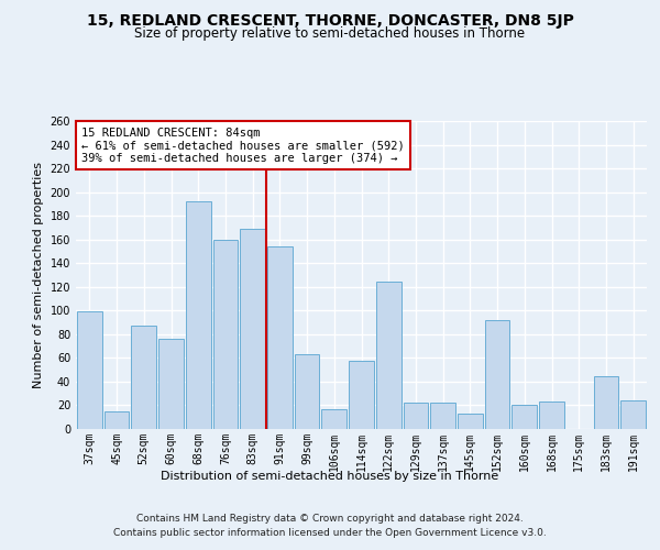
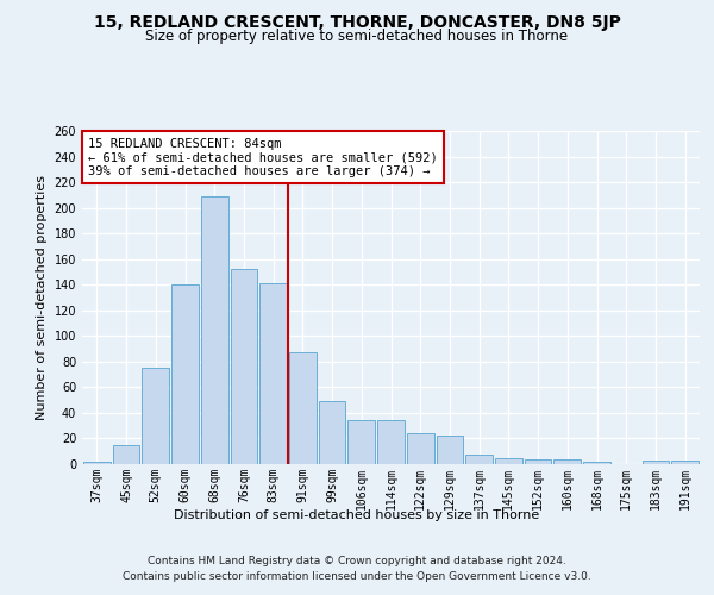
37sqm: 99 -> 2
52sqm: 87 -> 75
60sqm: 76 -> 140
68sqm: 192 -> 209
76sqm: 160 -> 152
83sqm: 169 -> 141
91sqm: 154 -> 87
99sqm: 63 -> 49
106sqm: 17 -> 34
114sqm: 58 -> 34
122sqm: 124 -> 24
137sqm: 22 -> 7
145sqm: 13 -> 5
152sqm: 92 -> 4
160sqm: 20 -> 4
168sqm: 23 -> 2
183sqm: 45 -> 3
191sqm: 24 -> 3
